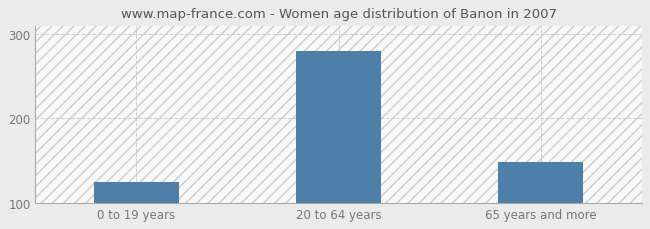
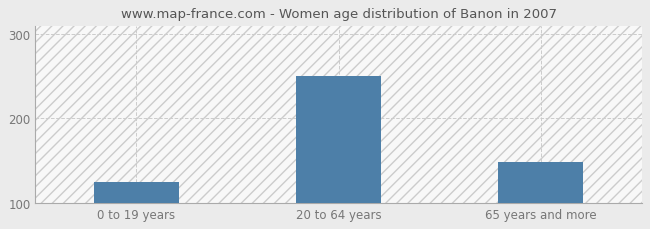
20 to 64 years: 280 -> 250
